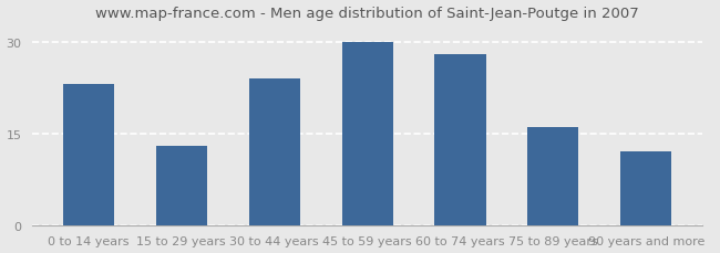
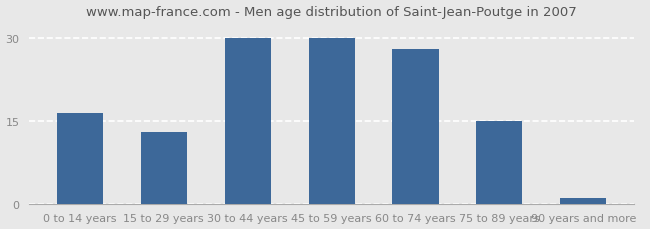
0 to 14 years: 23.2 -> 16.5
30 to 44 years: 24.0 -> 30.0
75 to 89 years: 16.0 -> 15.0
90 years and more: 12.0 -> 1.0
